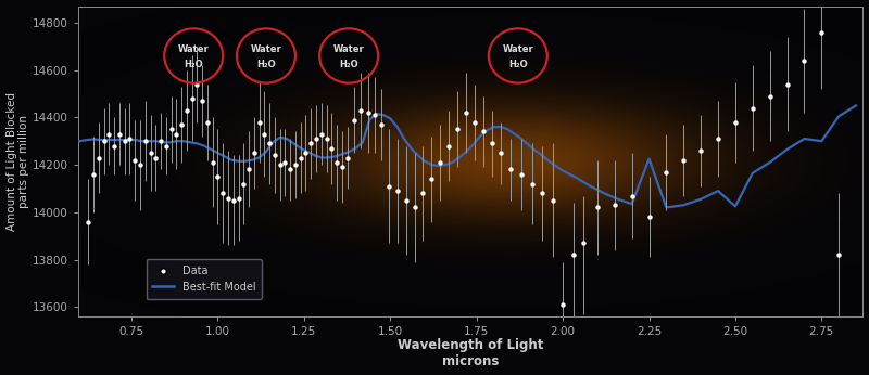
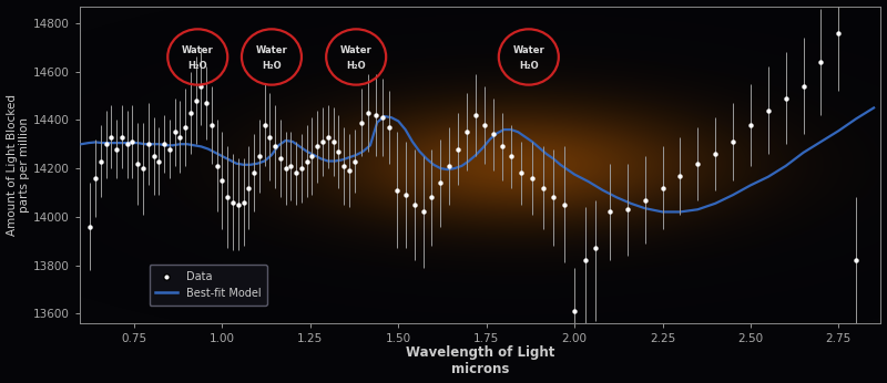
Data/2.25: 13980 -> 14120
Best-fit Model/2.25: 14225 -> 14020
Best-fit Model/2.50: 14025 -> 14130
Best-fit Model/2.75: 14300 -> 14355
